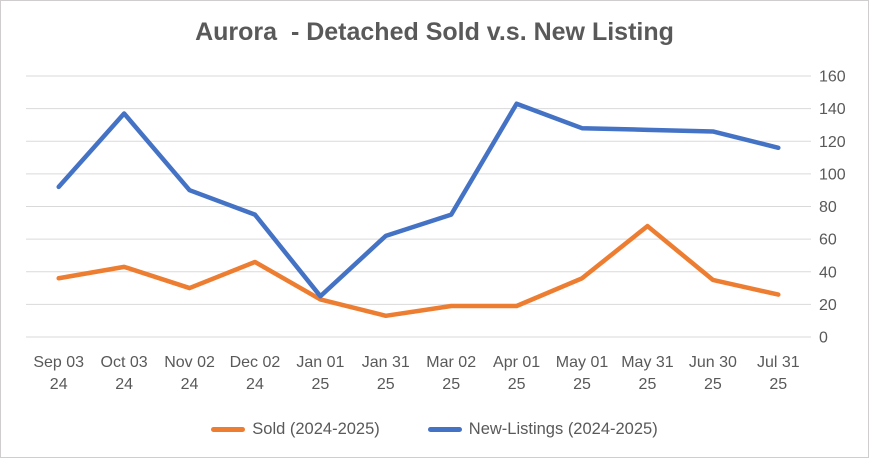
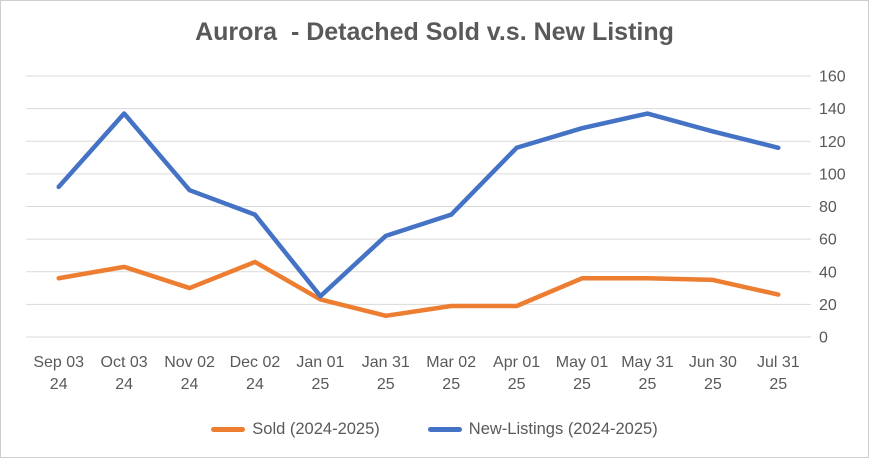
New-Listings (2024-2025)/Apr 01 25: 143 -> 116
Sold (2024-2025)/May 31 25: 68 -> 36
New-Listings (2024-2025)/May 31 25: 127 -> 137
